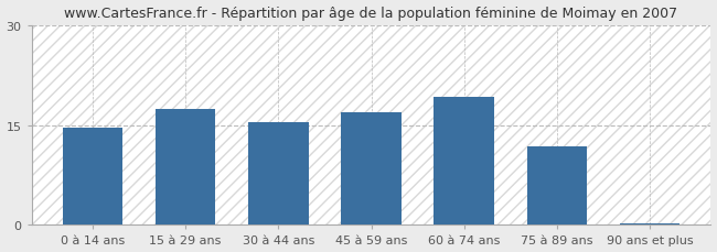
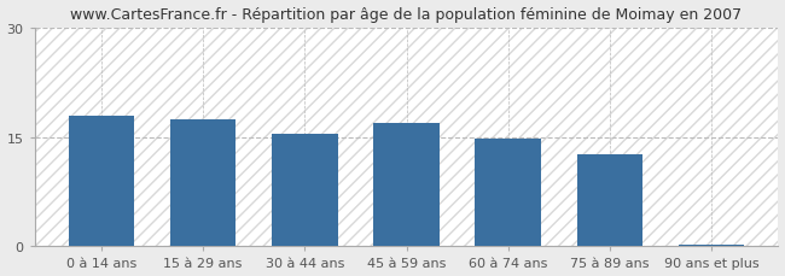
0 à 14 ans: 14.6 -> 18.0
60 à 74 ans: 19.2 -> 14.7
75 à 89 ans: 11.8 -> 12.7
